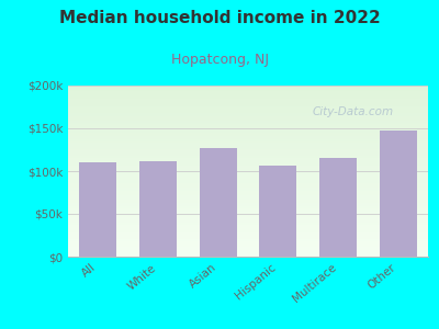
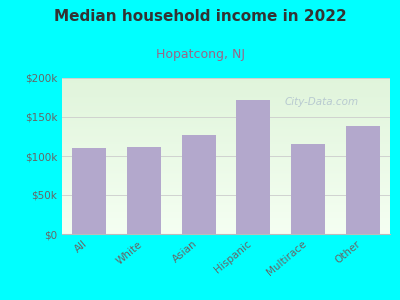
Hispanic: $107k -> $172k
Other: $147k -> $138k
